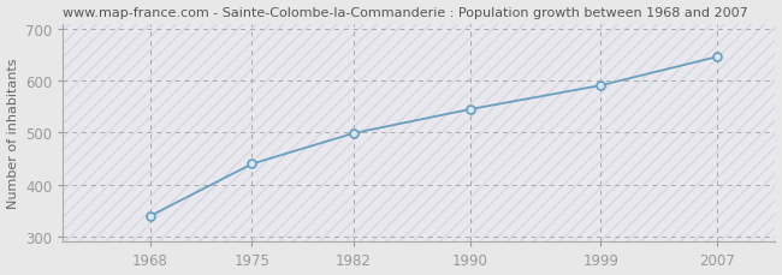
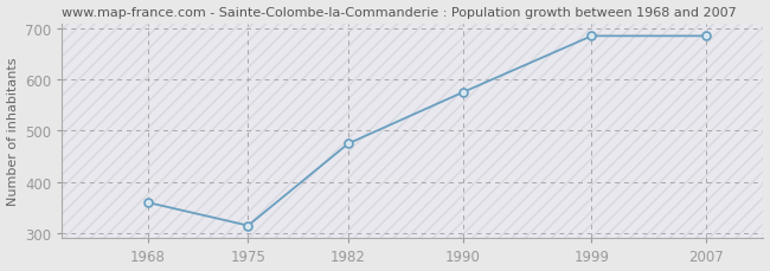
1968: 340 -> 360
1975: 440 -> 315
1982: 499 -> 475
1990: 545 -> 575
1999: 591 -> 685
2007: 646 -> 685
